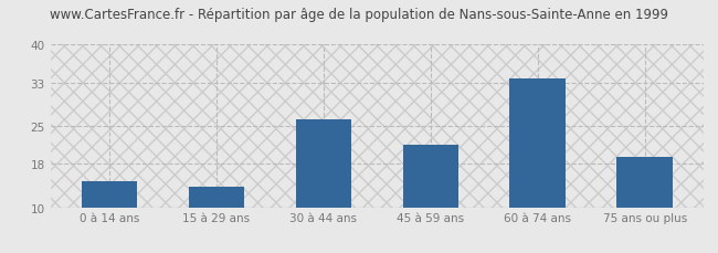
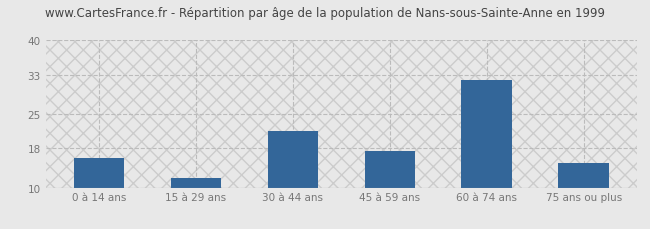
0 à 14 ans: 14.8 -> 16.0
15 à 29 ans: 13.8 -> 12.0
30 à 44 ans: 26.2 -> 21.5
45 à 59 ans: 21.5 -> 17.5
60 à 74 ans: 33.8 -> 32.0
75 ans ou plus: 19.2 -> 15.0
